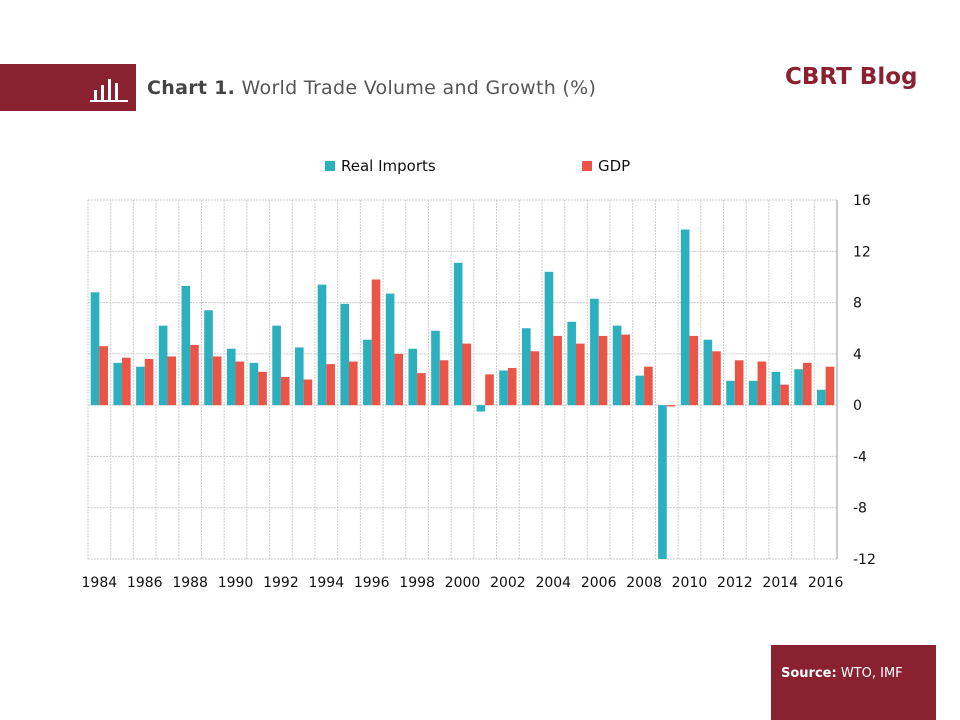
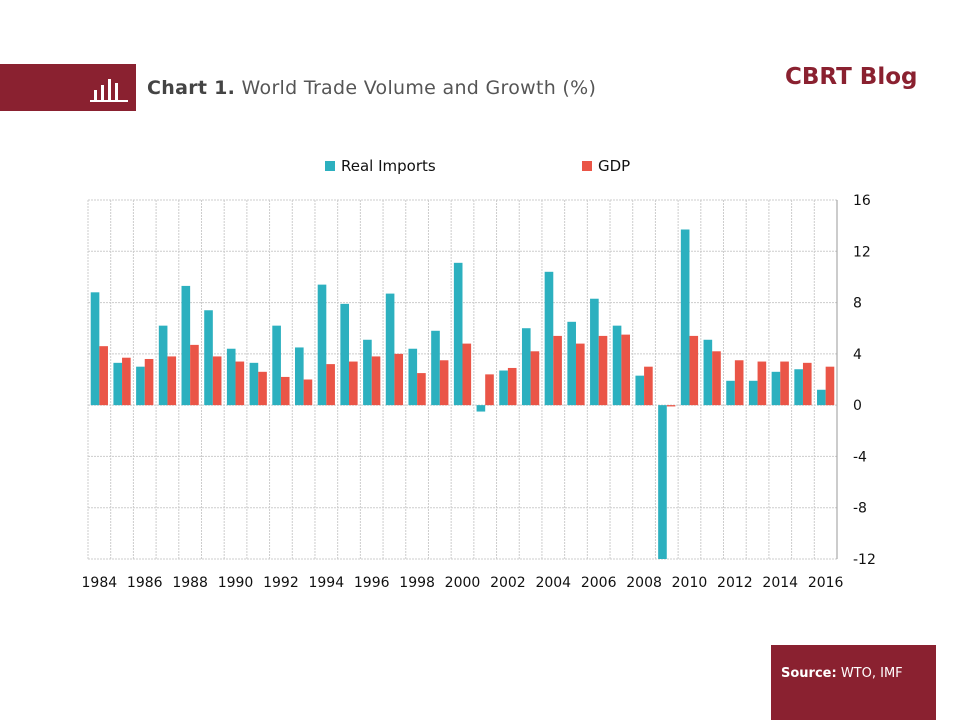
GDP/1996: 9.8 -> 3.8
GDP/2014: 1.6 -> 3.4
